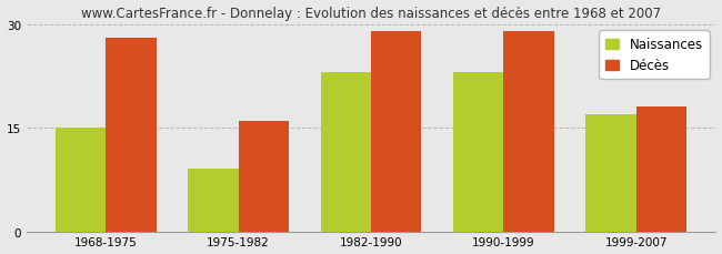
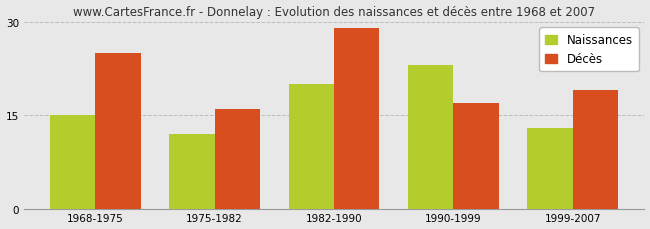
Décès/1968-1975: 28 -> 25
Naissances/1975-1982: 9 -> 12
Naissances/1982-1990: 23 -> 20
Décès/1990-1999: 29 -> 17
Naissances/1999-2007: 17 -> 13
Décès/1999-2007: 18 -> 19
